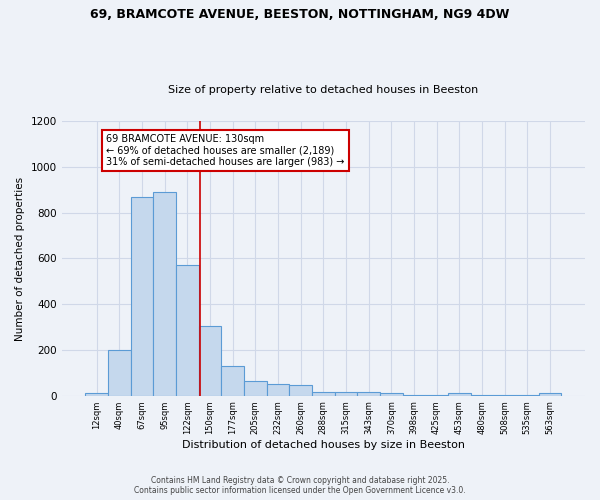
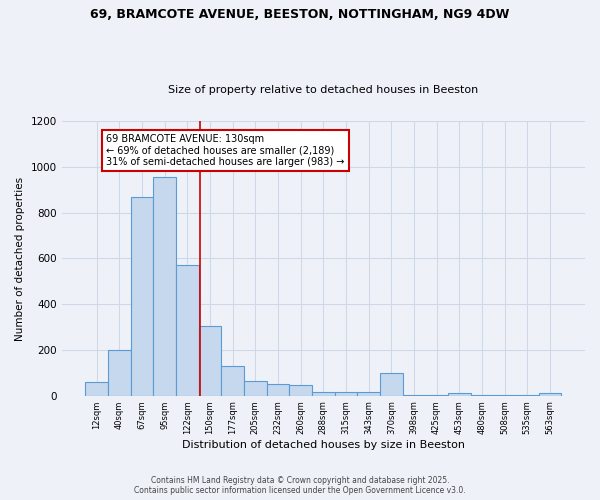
12sqm: 10 -> 60
95sqm: 890 -> 955
370sqm: 10 -> 100
